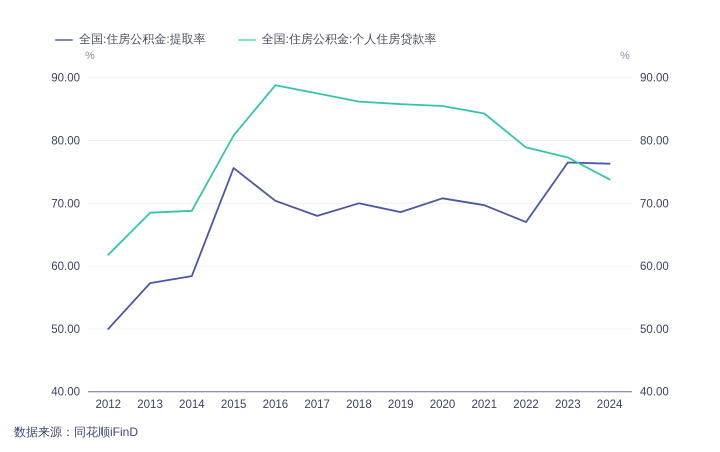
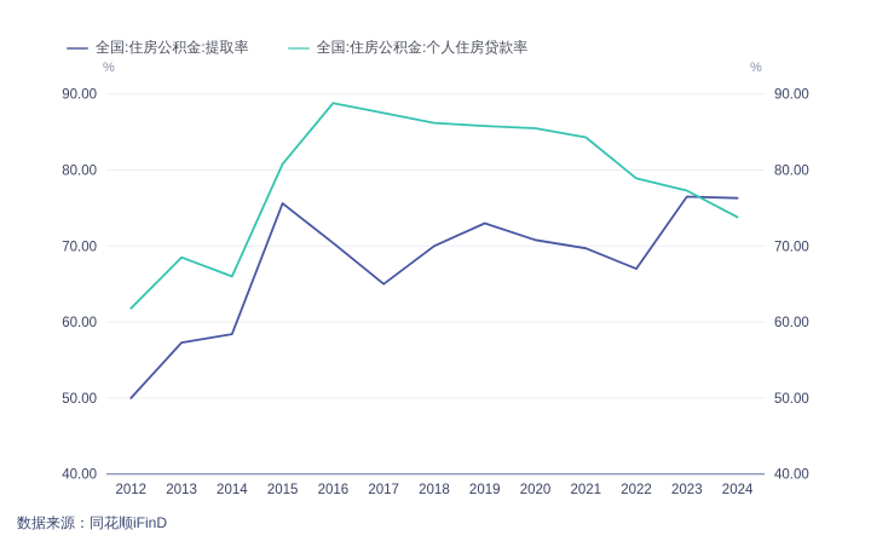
全国:住房公积金:个人住房贷款率/2014: 69 -> 66
全国:住房公积金:提取率/2017: 68 -> 65
全国:住房公积金:提取率/2019: 69 -> 73
